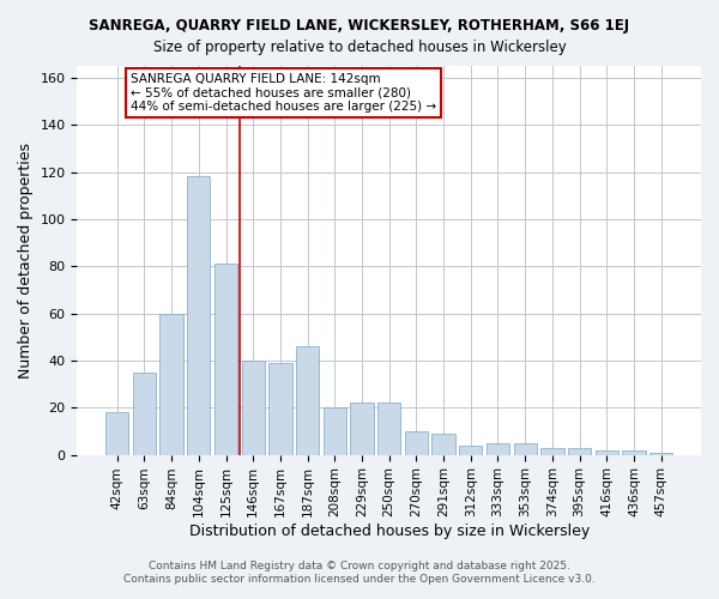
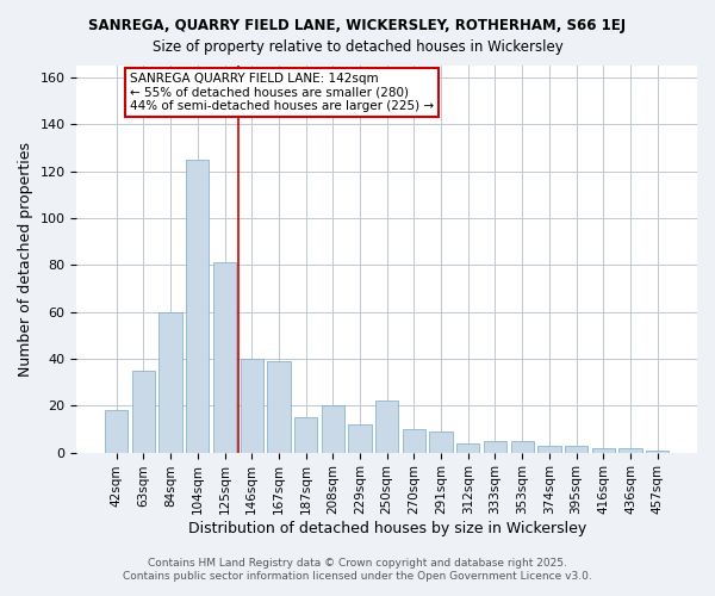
104sqm: 118 -> 125
187sqm: 46 -> 15
229sqm: 22 -> 12
